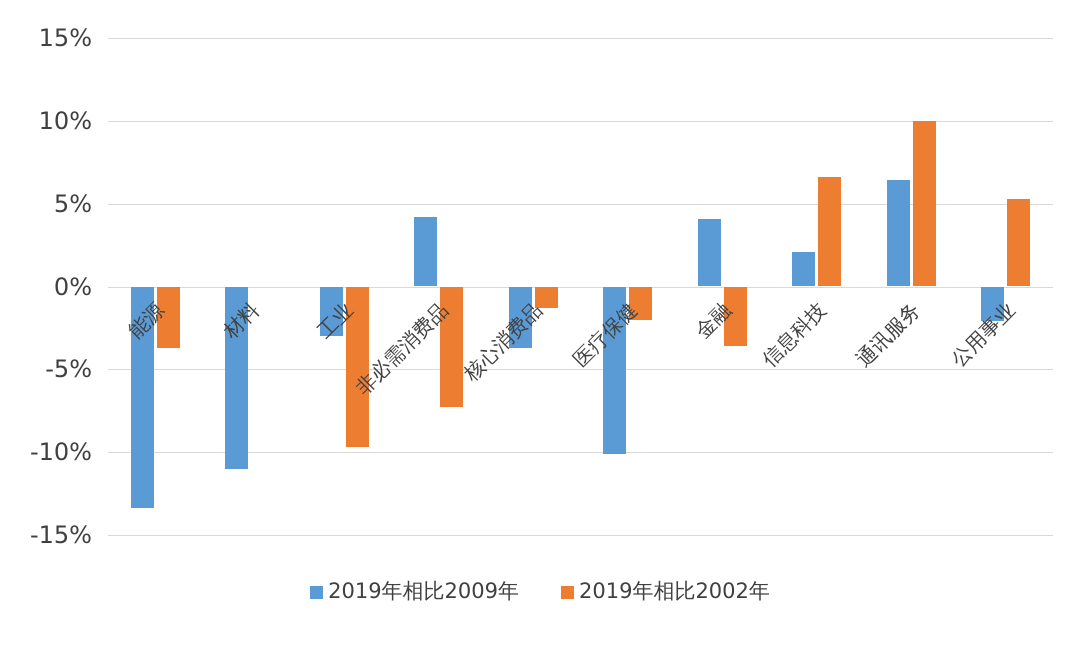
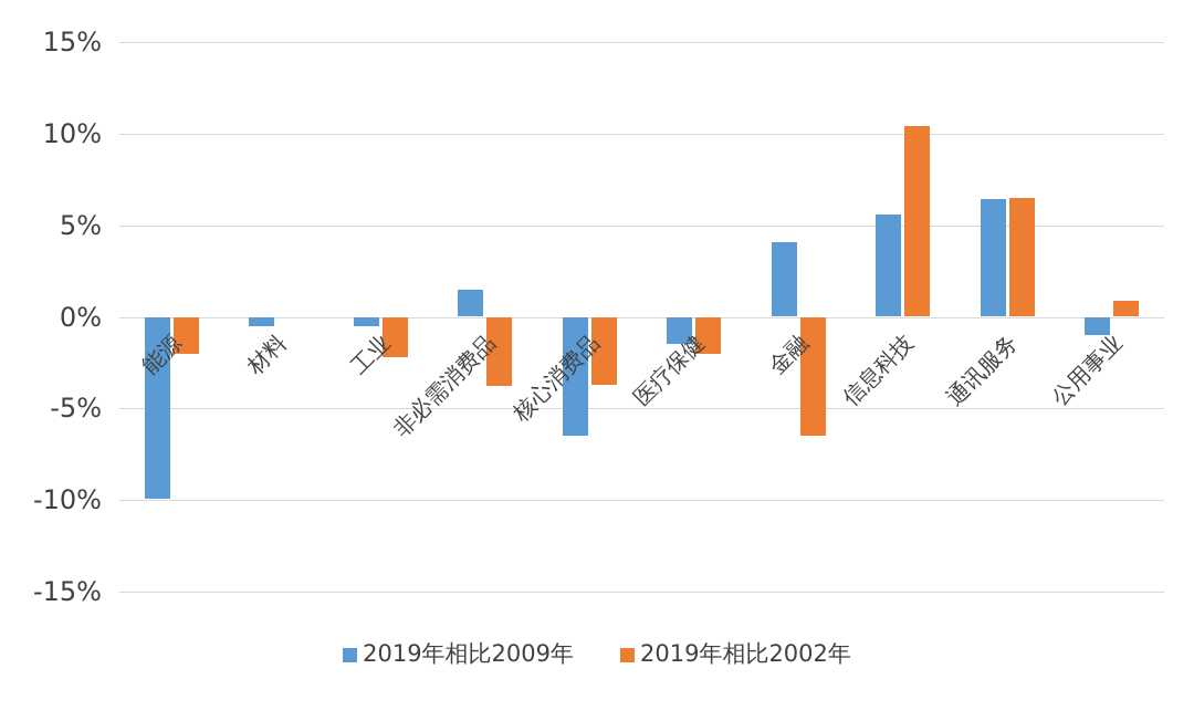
2019年相比2009年/能源: -13.4% -> -9.9%
2019年相比2002年/能源: -3.7% -> -2.0%
2019年相比2009年/材料: -11.0% -> -0.5%
2019年相比2009年/工业: -3.0% -> -0.5%
2019年相比2002年/工业: -9.7% -> -2.2%
2019年相比2009年/非必需消费品: 4.2% -> 1.5%
2019年相比2002年/非必需消费品: -7.3% -> -3.8%
2019年相比2009年/核心消费品: -3.7% -> -6.5%
2019年相比2002年/核心消费品: -1.3% -> -3.7%
2019年相比2009年/医疗保健: -10.1% -> -1.5%
2019年相比2002年/金融: -3.6% -> -6.5%
2019年相比2009年/信息科技: 2.1% -> 5.6%
2019年相比2002年/信息科技: 6.6% -> 10.4%
2019年相比2002年/通讯服务: 10.0% -> 6.5%
2019年相比2009年/公用事业: -2.1% -> -1.0%
2019年相比2002年/公用事业: 5.3% -> 0.9%
